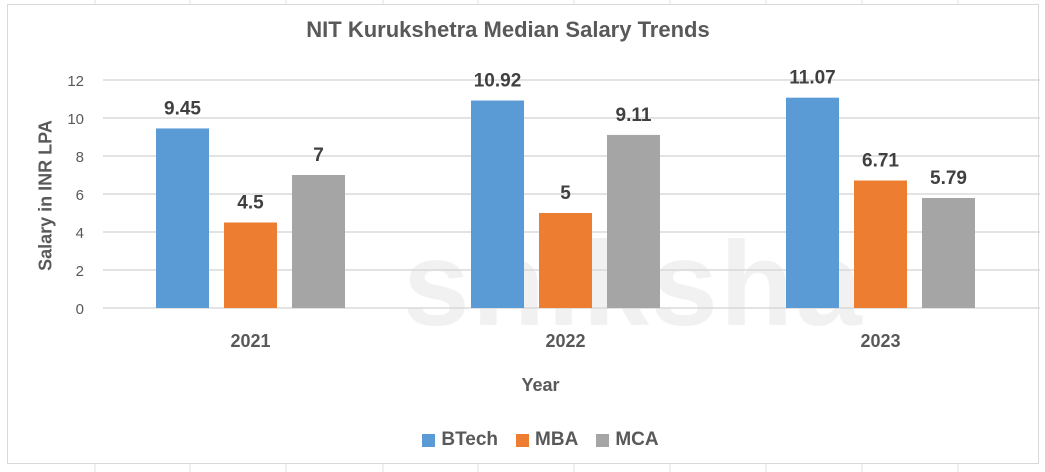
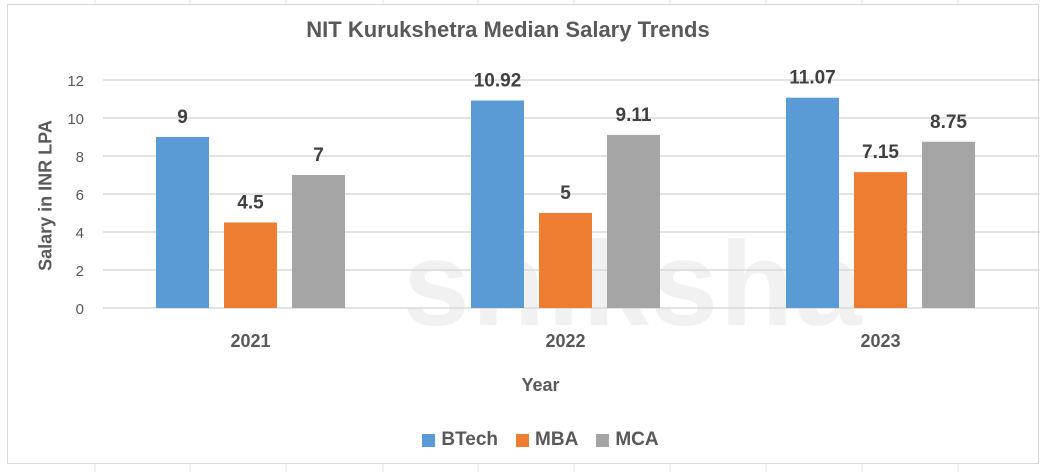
BTech/2021: 9.45 -> 9
MBA/2023: 6.71 -> 7.15
MCA/2023: 5.79 -> 8.75
